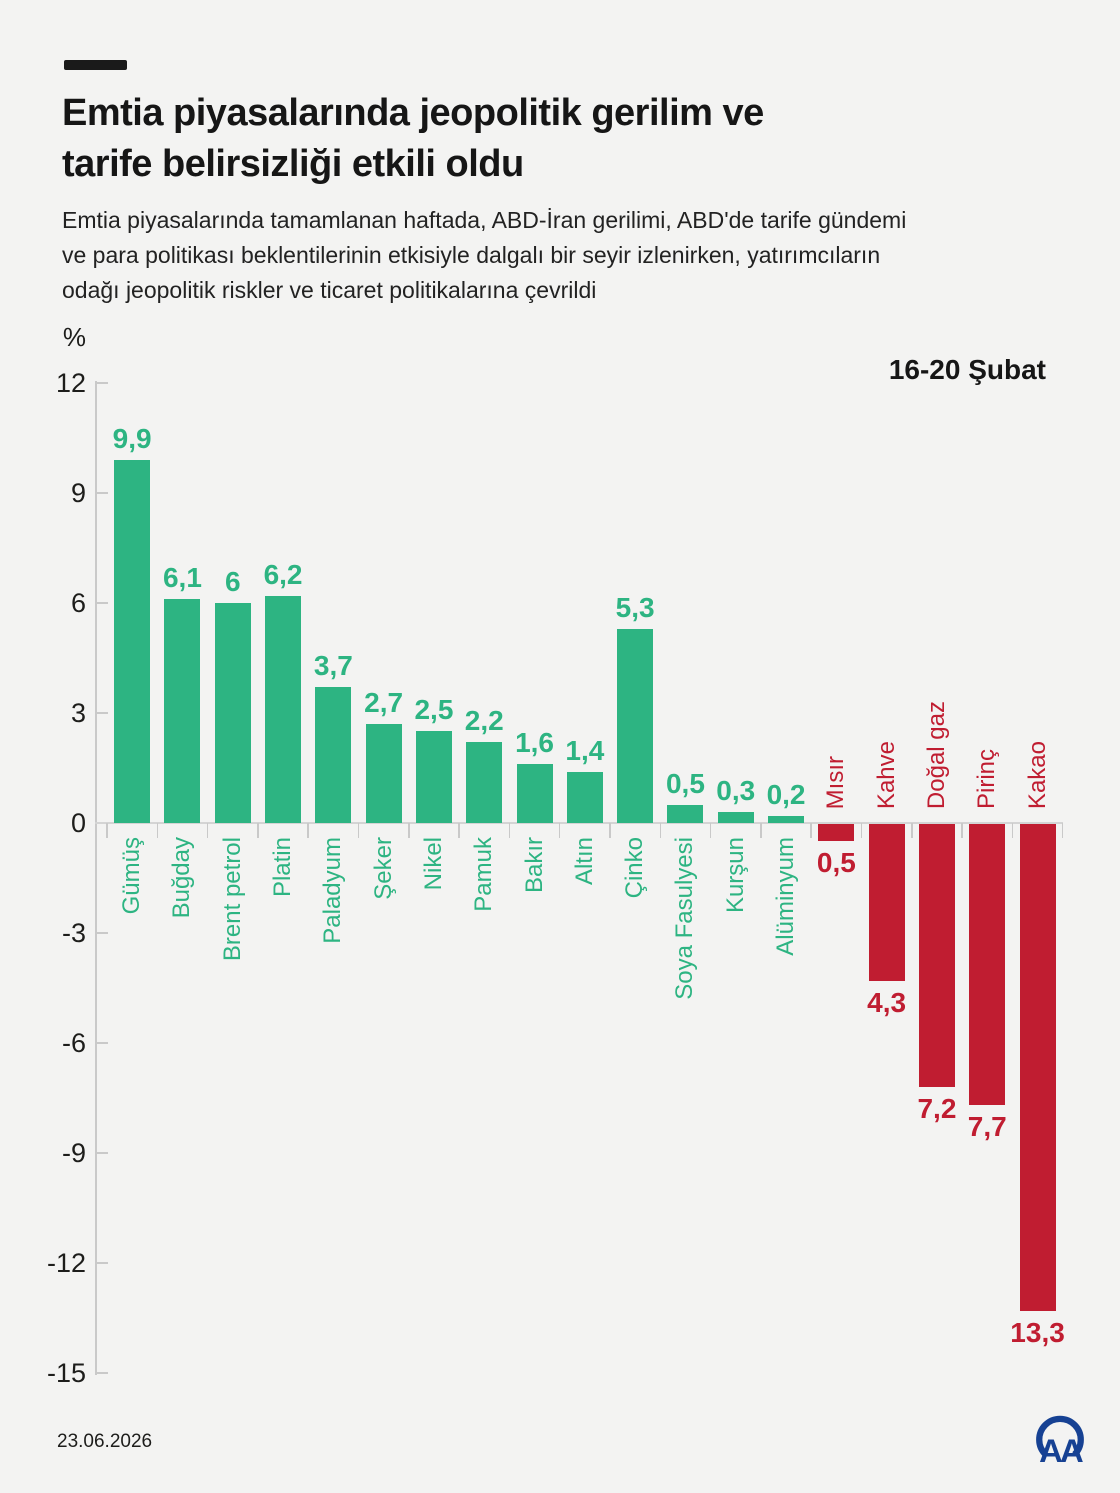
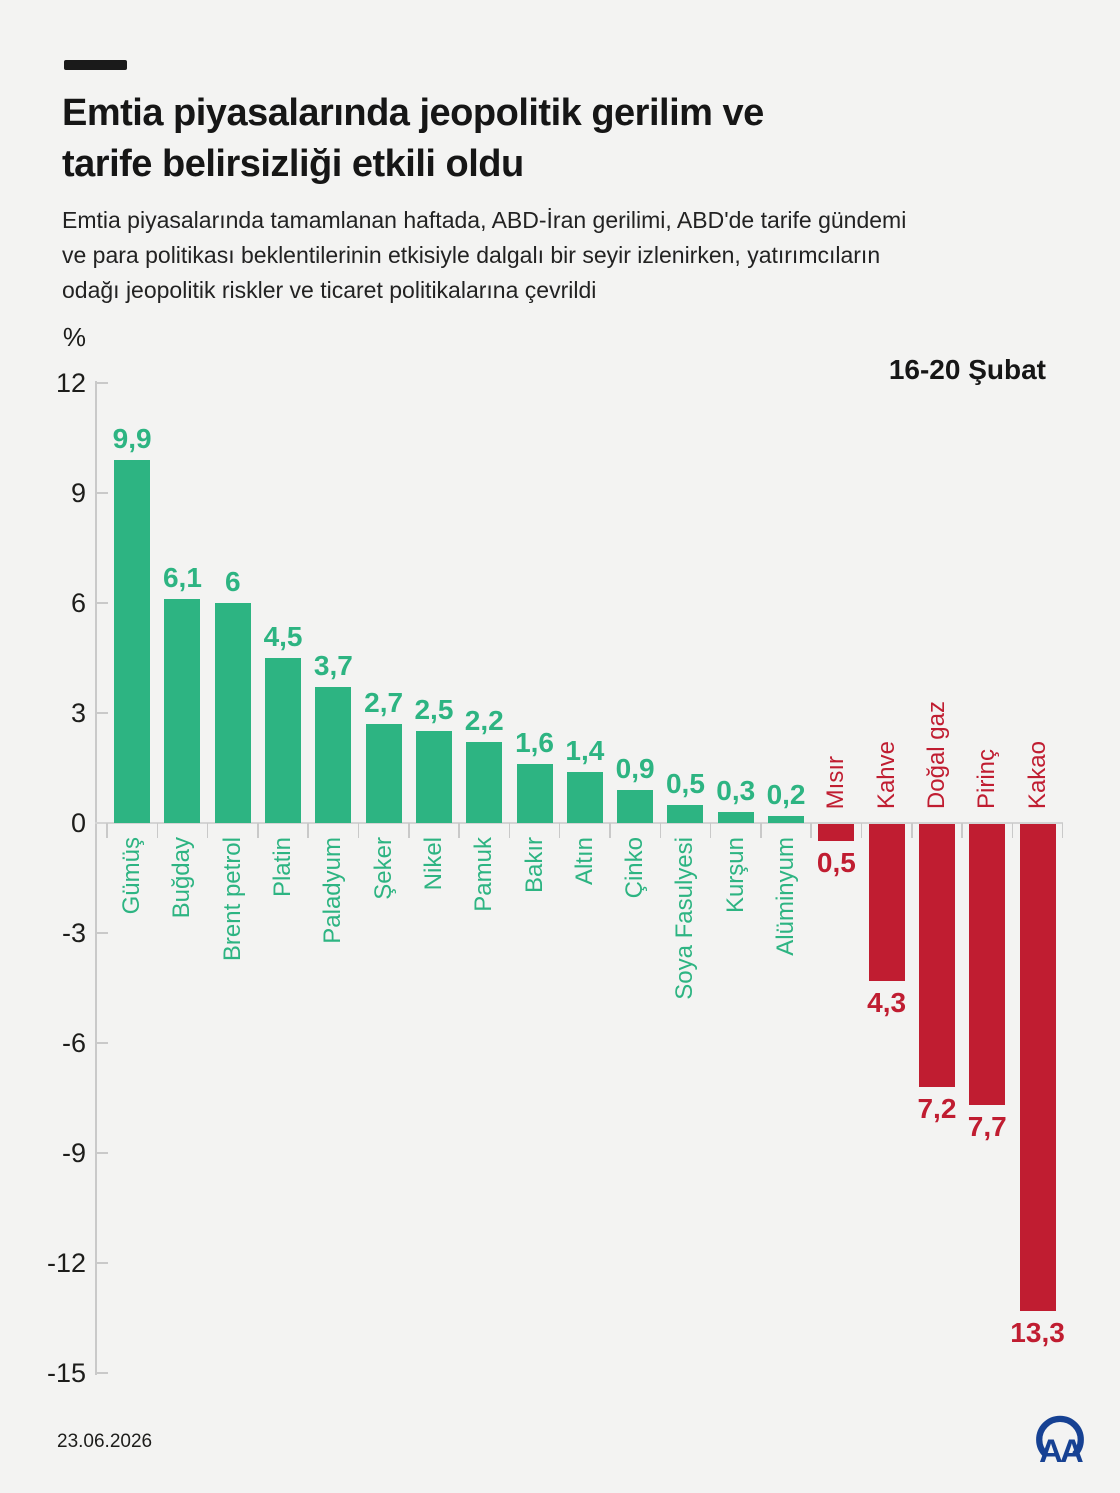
Platin: 6,2 -> 4,5
Çinko: 5,3 -> 0,9
